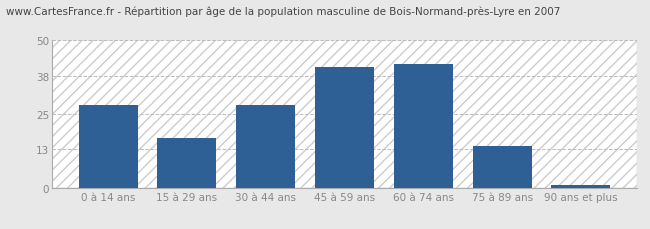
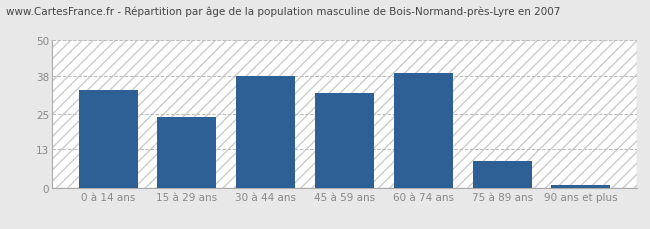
0 à 14 ans: 28 -> 33
15 à 29 ans: 17 -> 24
30 à 44 ans: 28 -> 38
45 à 59 ans: 41 -> 32
60 à 74 ans: 42 -> 39
75 à 89 ans: 14 -> 9
